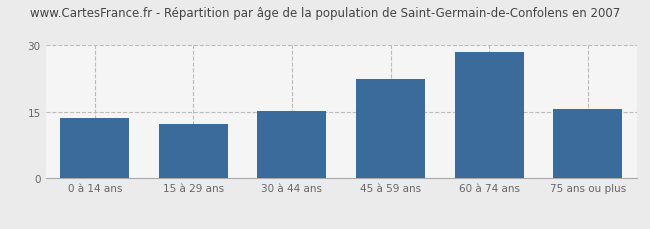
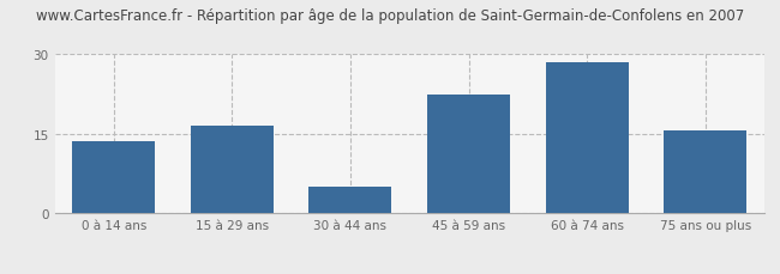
15 à 29 ans: 12.2 -> 16.5
30 à 44 ans: 15.1 -> 5.0
